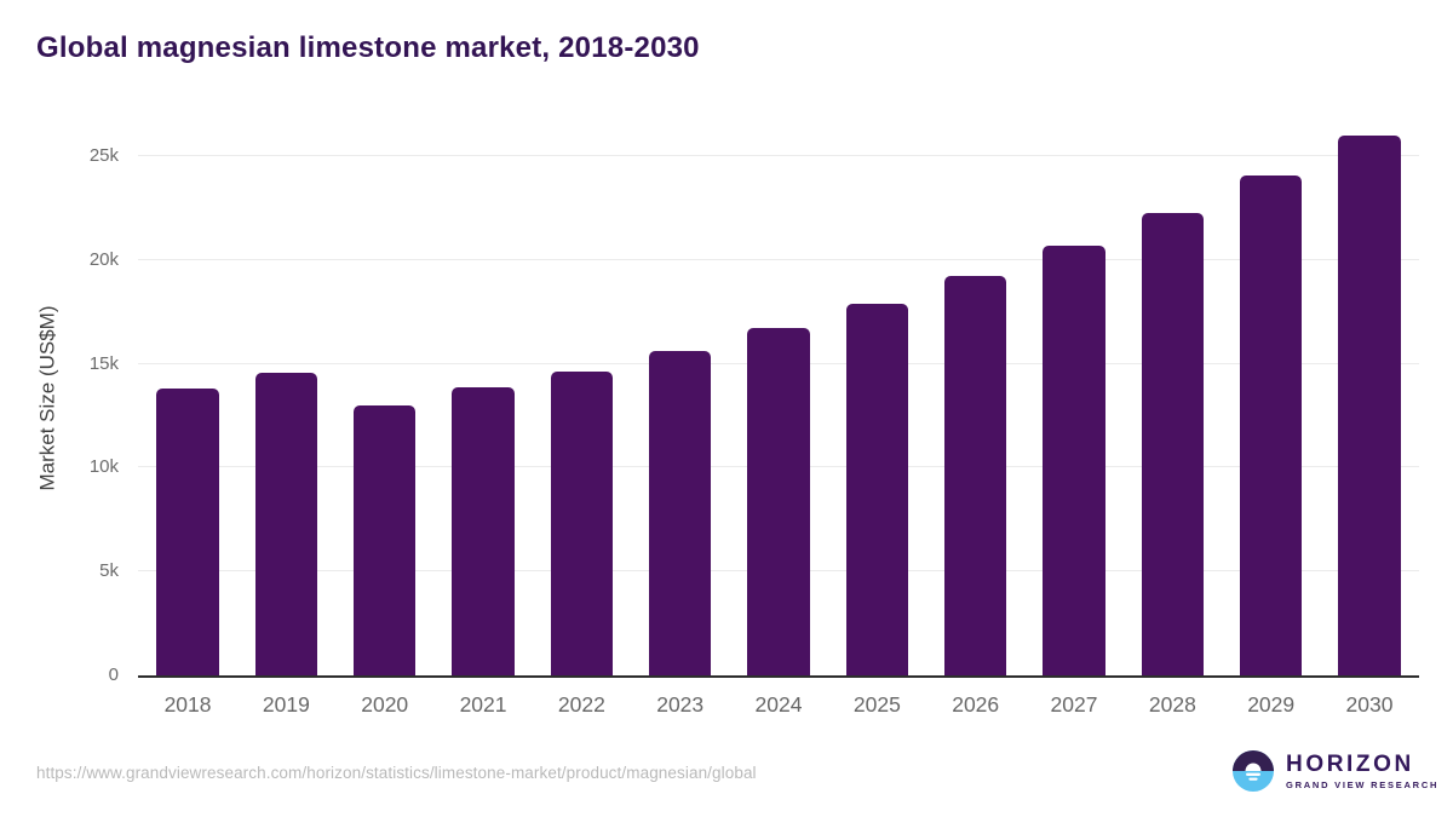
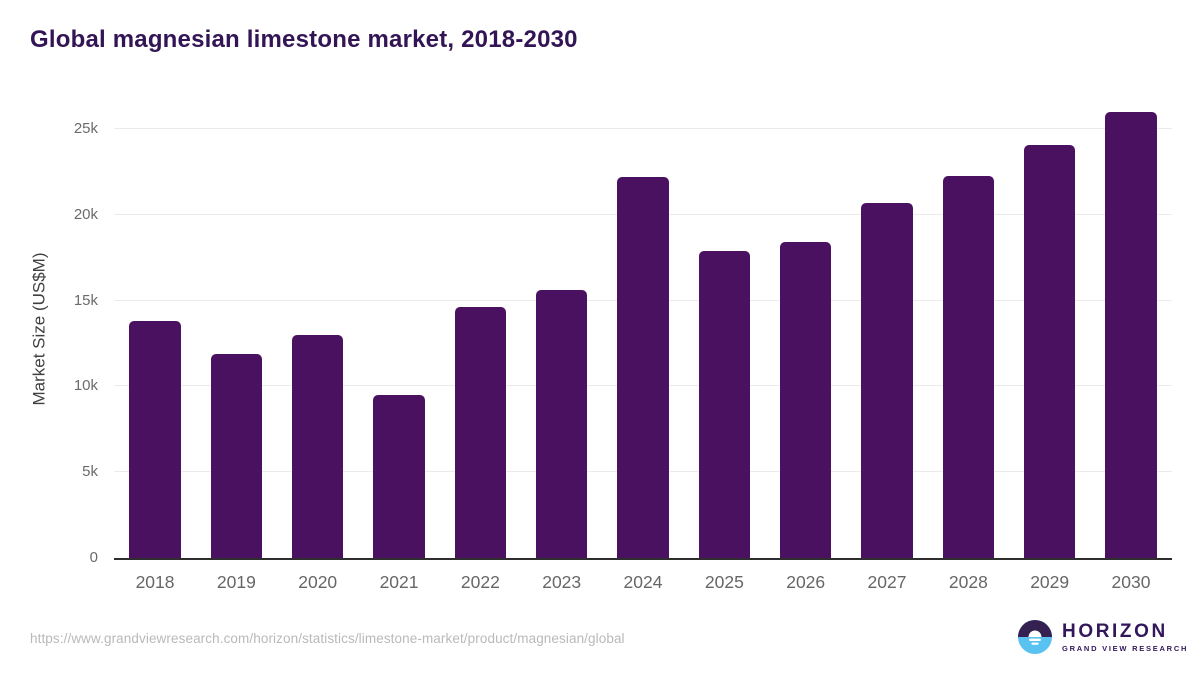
2019: 14.6k -> 11.9k
2021: 13.9k -> 9.5k
2024: 16.8k -> 22.2k
2026: 19.2k -> 18.4k
